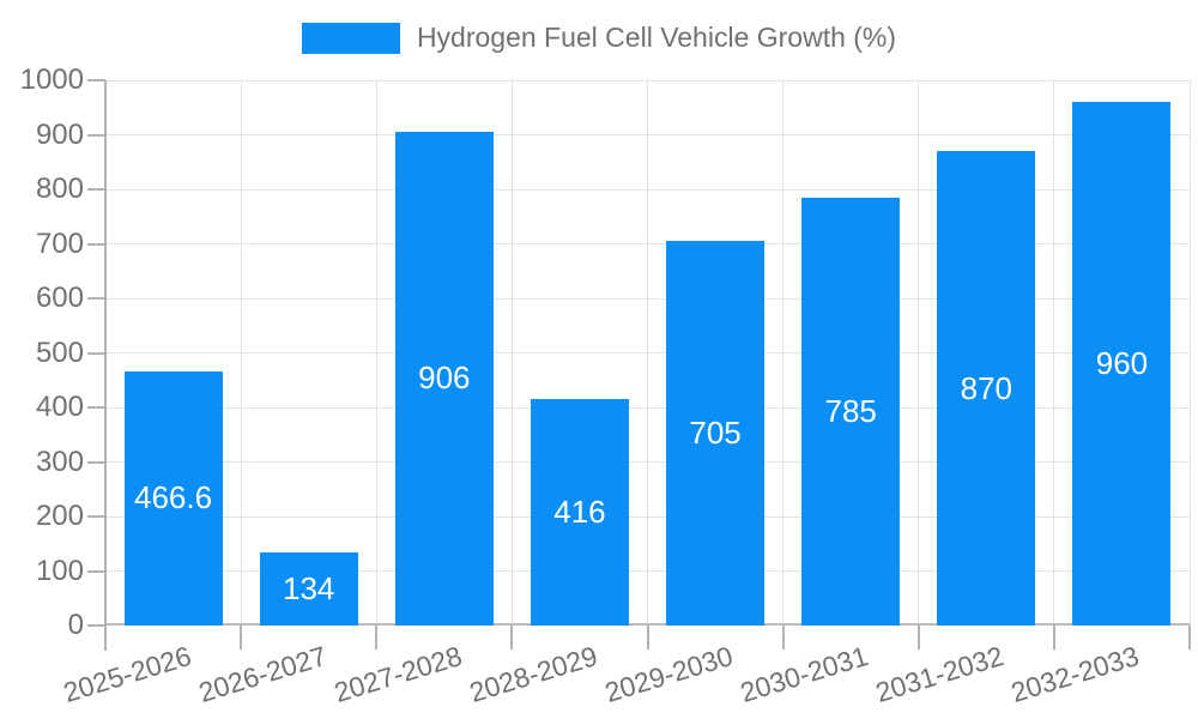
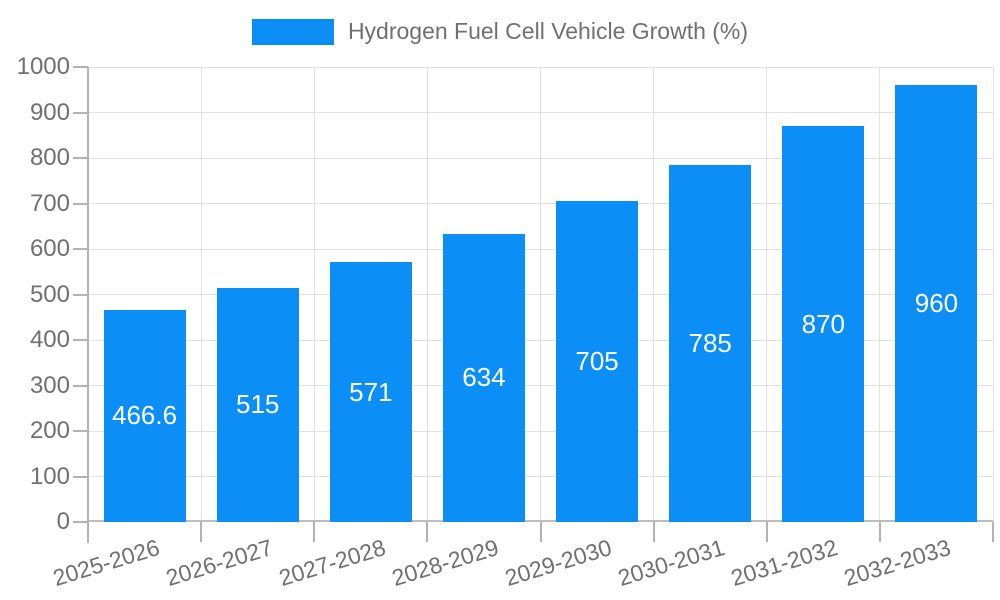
2026-2027: 134 -> 515
2027-2028: 906 -> 571
2028-2029: 416 -> 634
